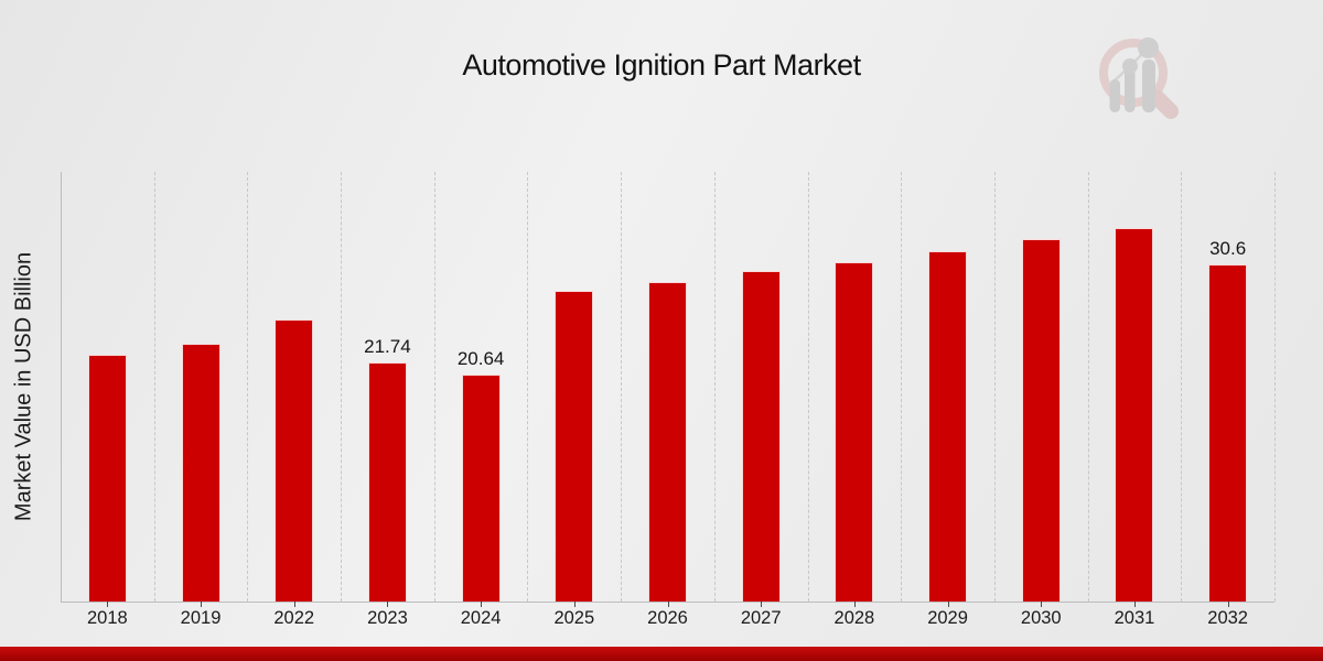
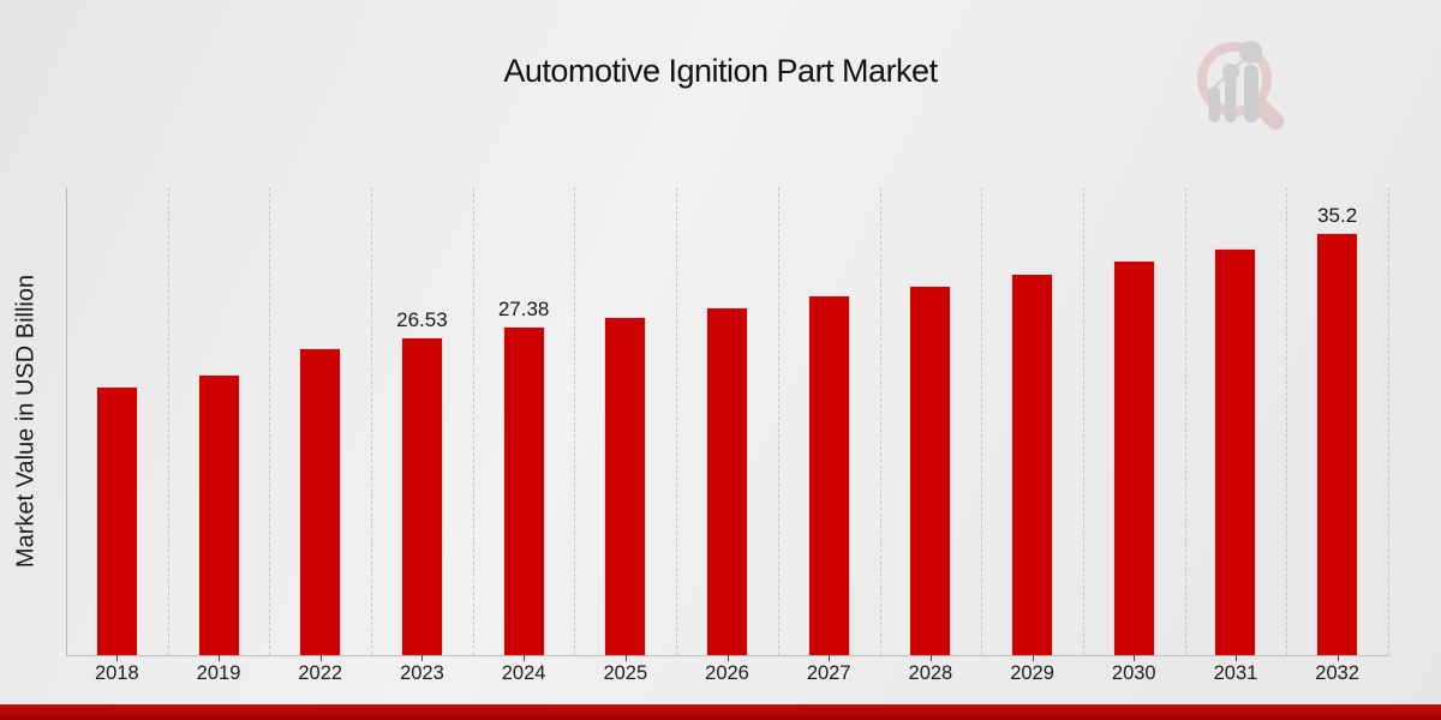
2023: 21.74 -> 26.53
2024: 20.64 -> 27.38
2032: 30.6 -> 35.2
